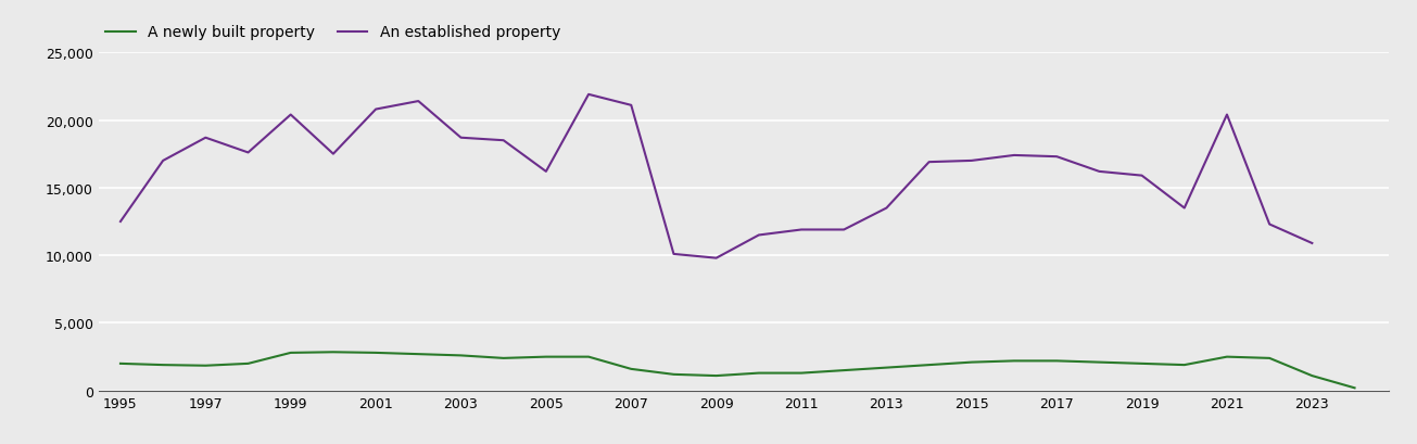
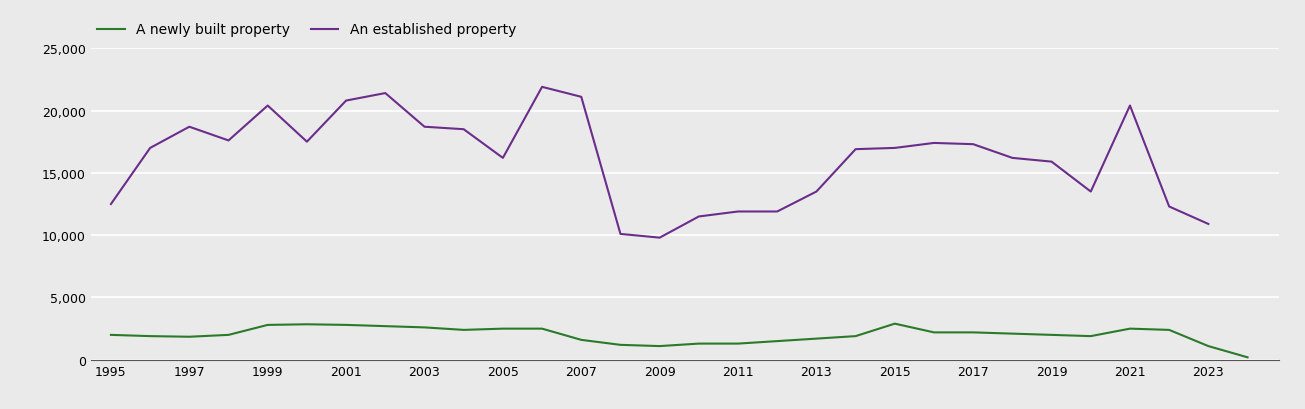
A newly built property/2015: 2,100 -> 2,900
